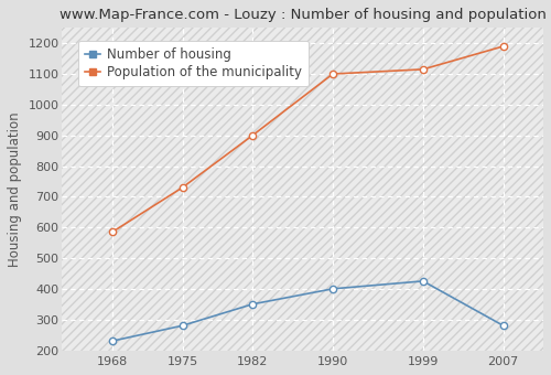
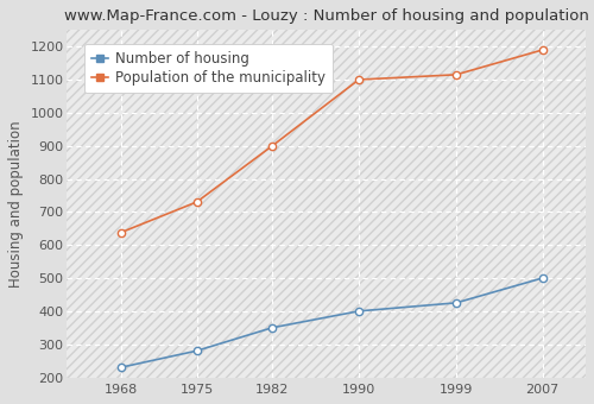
Population of the municipality/1968: 585 -> 638
Number of housing/2007: 280 -> 500
